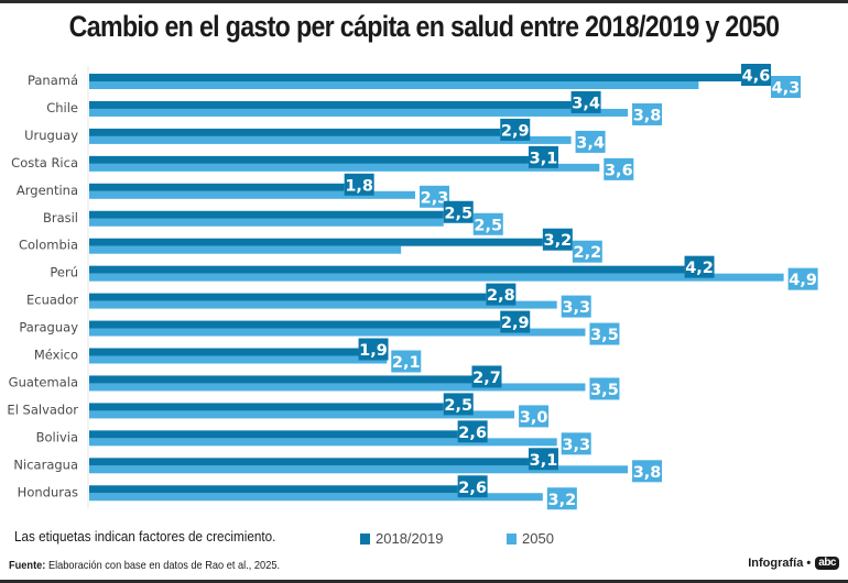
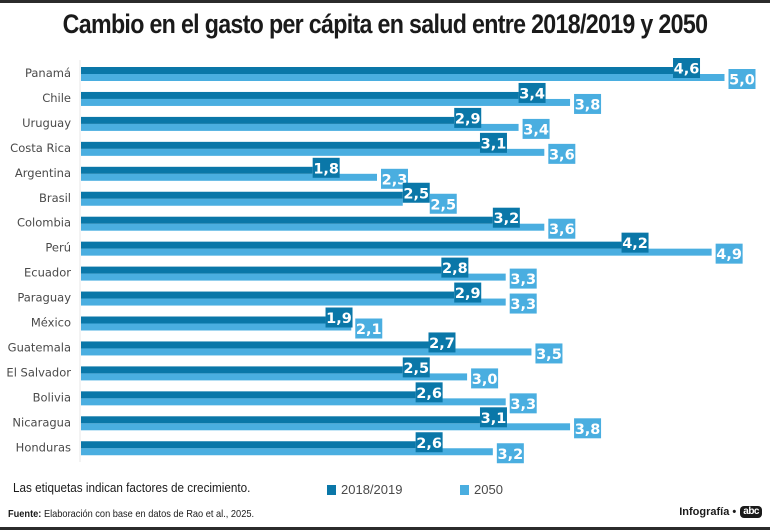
2050/Panamá: 4,3 -> 5,0
2050/Colombia: 2,2 -> 3,6
2050/Paraguay: 3,5 -> 3,3
